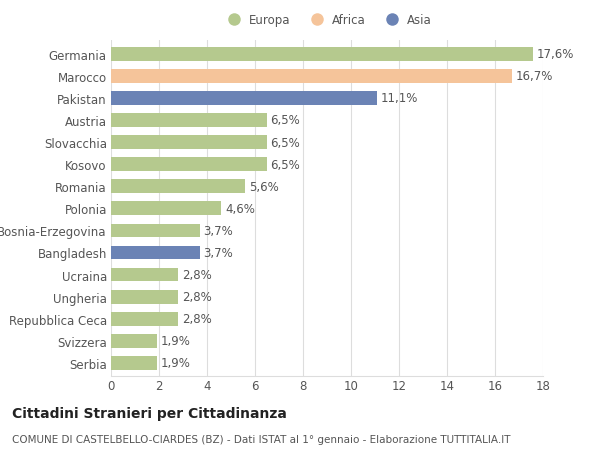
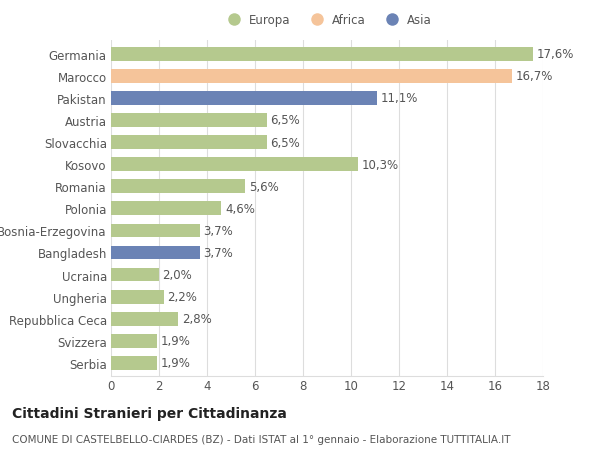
Kosovo: 6,5% -> 10,3%
Ucraina: 2,8% -> 2,0%
Ungheria: 2,8% -> 2,2%
